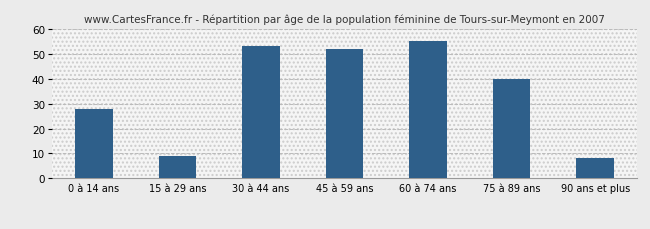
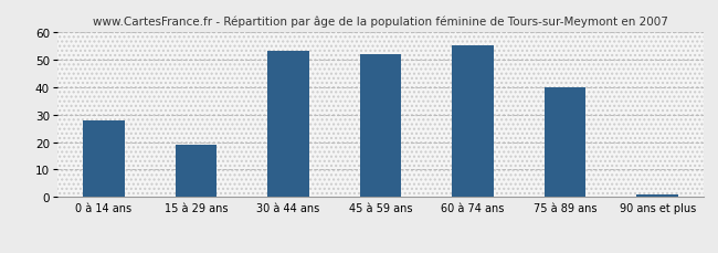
15 à 29 ans: 9 -> 19
90 ans et plus: 8 -> 1
